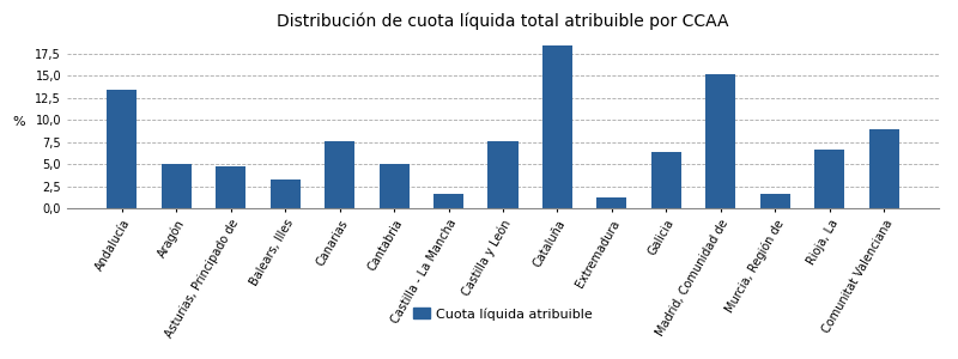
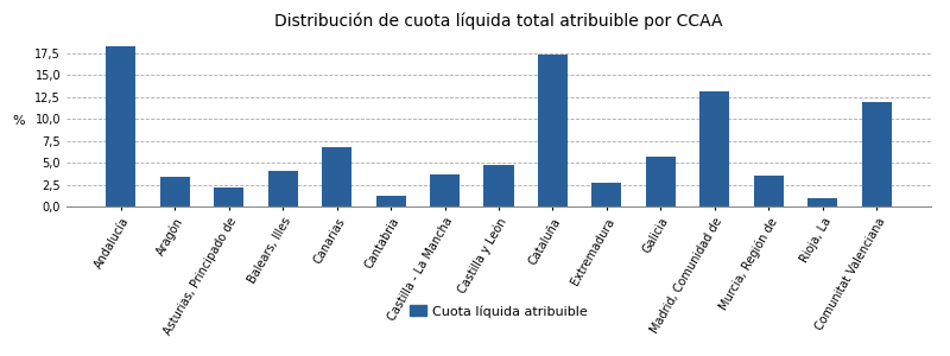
Andalucía: 13,4 -> 18,3
Aragón: 5,0 -> 3,4
Asturias, Principado de: 4,8 -> 2,2
Balears, Illes: 3,2 -> 4,0
Canarias: 7,6 -> 6,8
Cantabria: 5,0 -> 1,2
Castilla - La Mancha: 1,6 -> 3,6
Castilla y León: 7,6 -> 4,7
Cataluña: 18,4 -> 17,4
Extremadura: 1,2 -> 2,7
Galicia: 6,4 -> 5,7
Madrid, Comunidad de: 15,2 -> 13,2
Murcia, Región de: 1,6 -> 3,5
Rioja, La: 6,6 -> 0,9
Comunitat Valenciana: 9,0 -> 11,9
